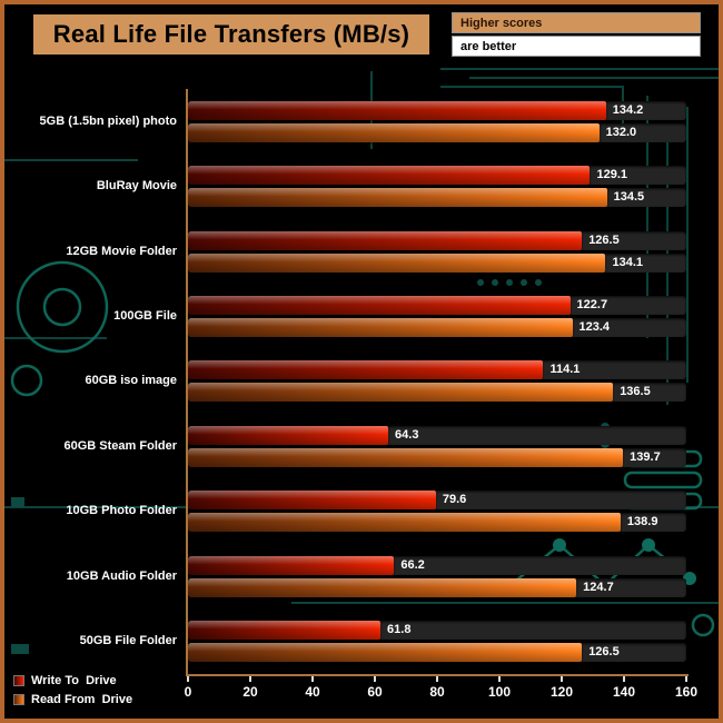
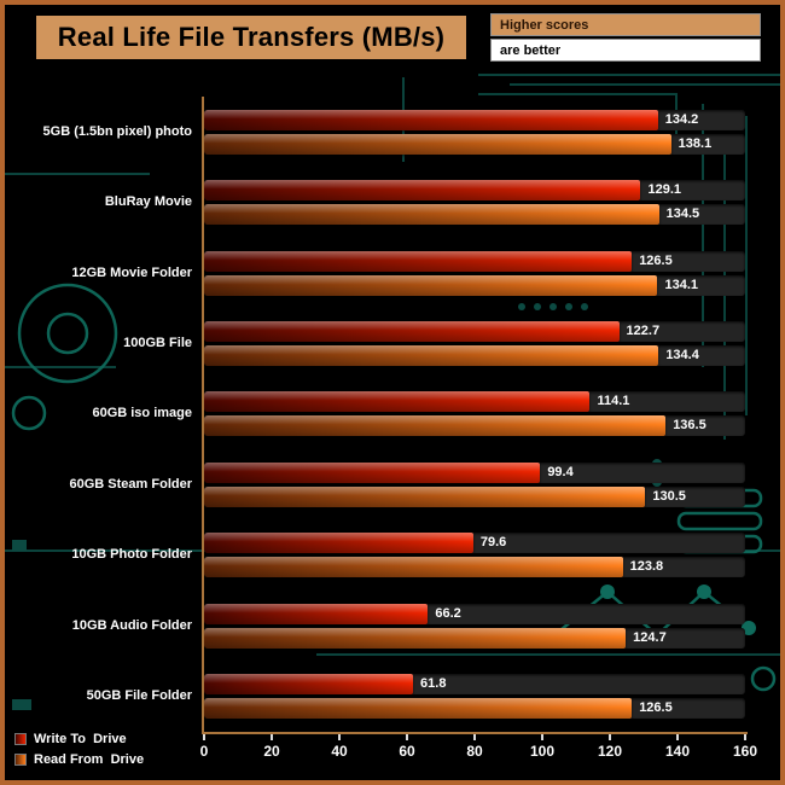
Read From Drive/5GB (1.5bn pixel) photo: 132.0 -> 138.1
Read From Drive/100GB File: 123.4 -> 134.4
Write To Drive/60GB Steam Folder: 64.3 -> 99.4
Read From Drive/60GB Steam Folder: 139.7 -> 130.5
Read From Drive/10GB Photo Folder: 138.9 -> 123.8
